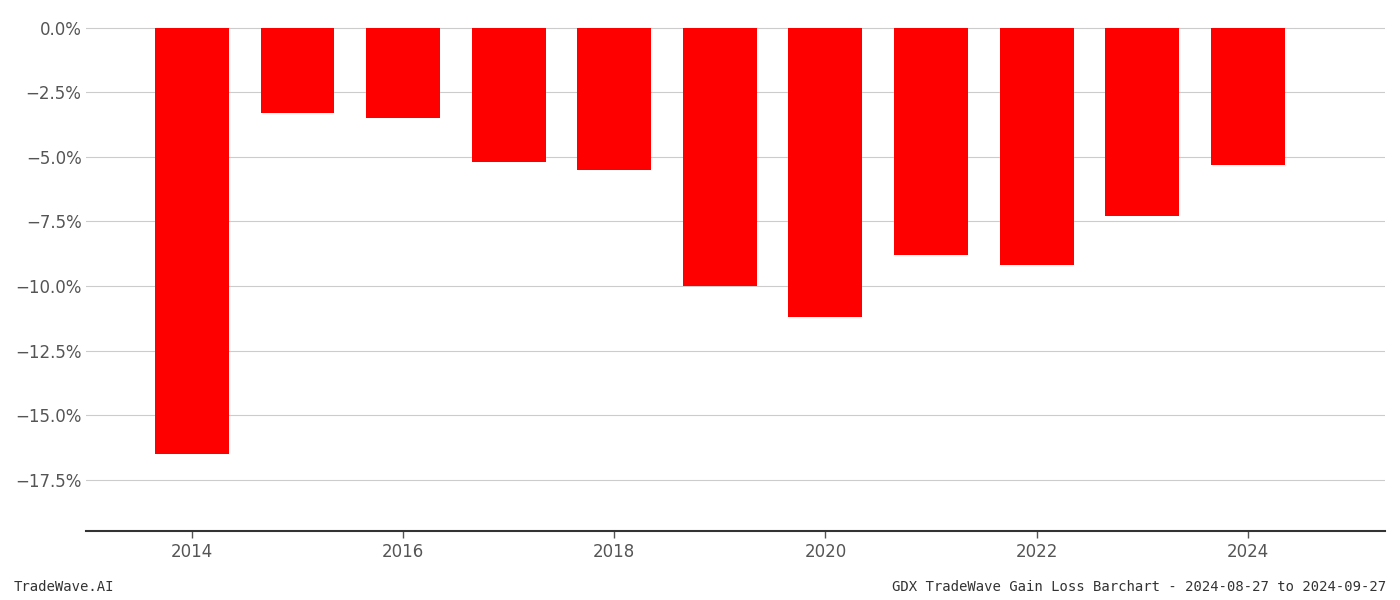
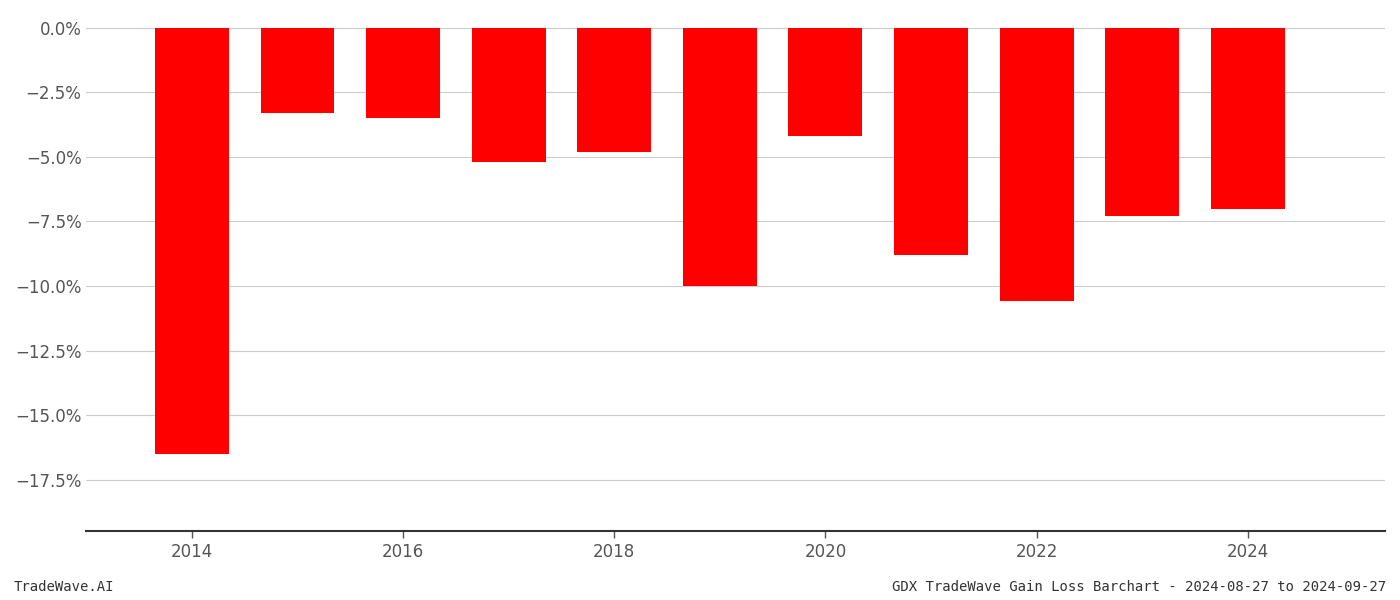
2018: -5.5% -> -4.8%
2020: -11.2% -> -4.2%
2022: -9.2% -> -10.6%
2024: -5.3% -> -7.0%
